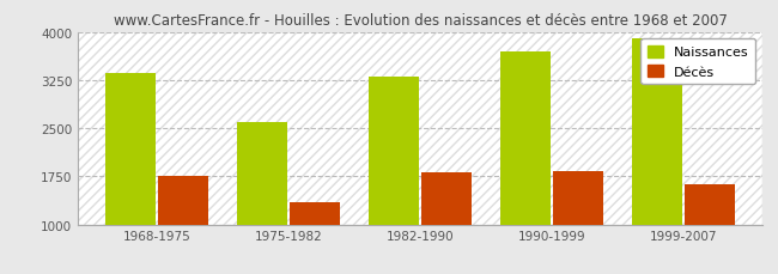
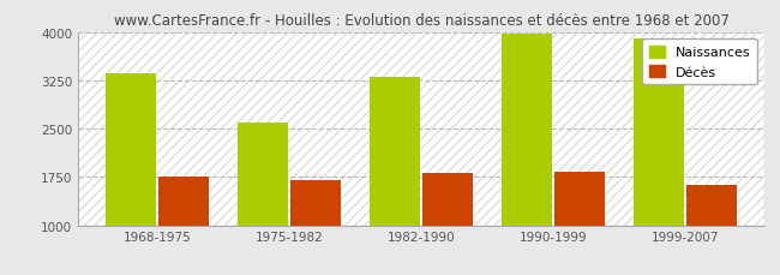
Décès/1975-1982: 1340 -> 1700
Naissances/1990-1999: 3700 -> 3980
